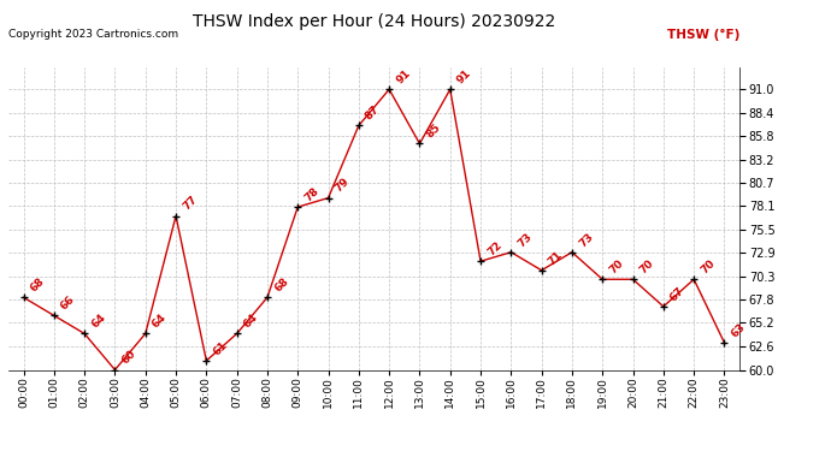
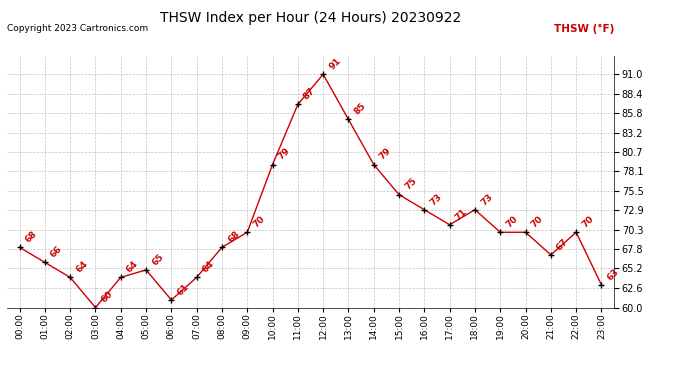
05:00: 77 -> 65
09:00: 78 -> 70
14:00: 91 -> 79
15:00: 72 -> 75
